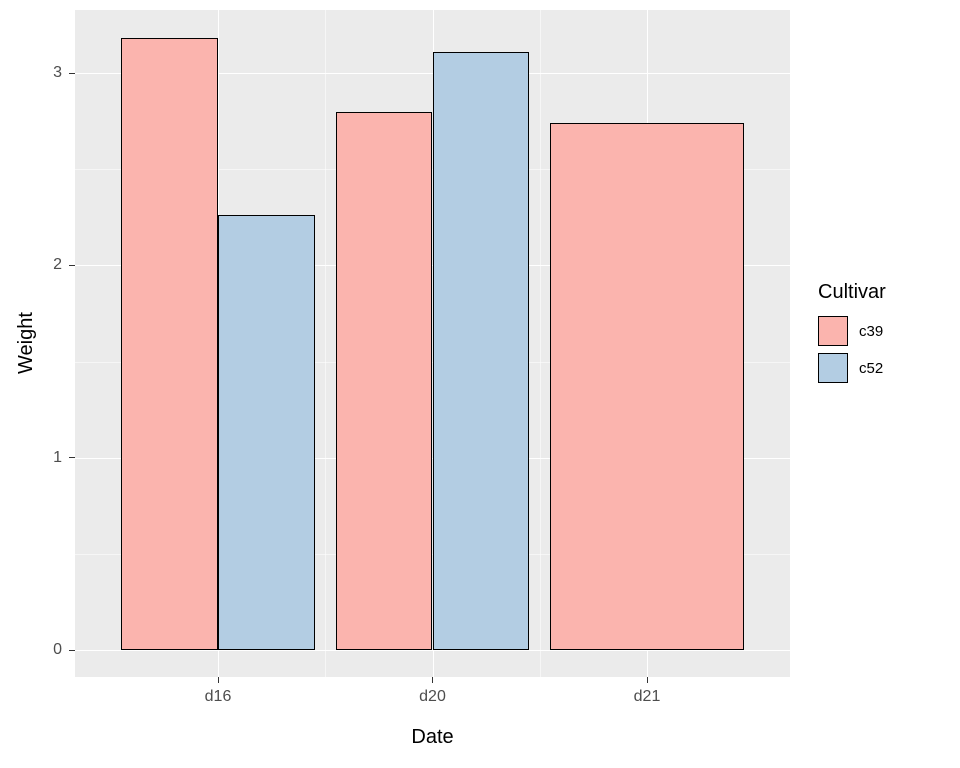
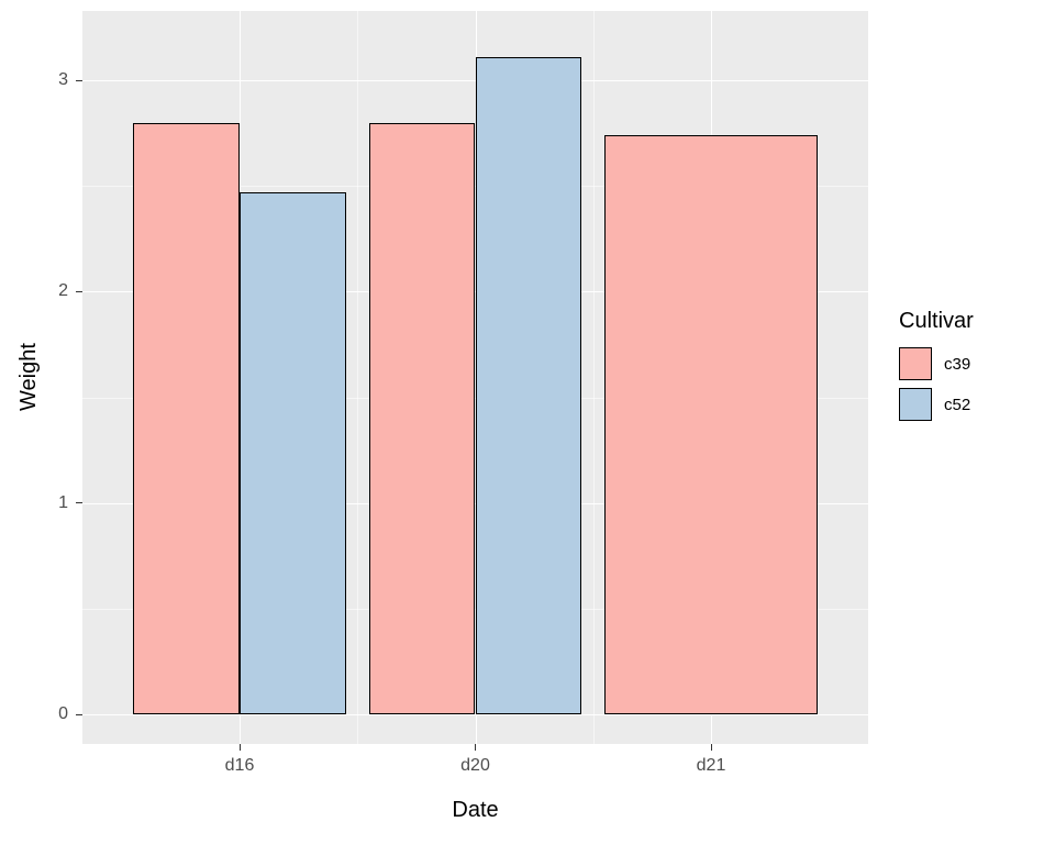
c39/d16: 3.18 -> 2.80
c52/d16: 2.26 -> 2.47
